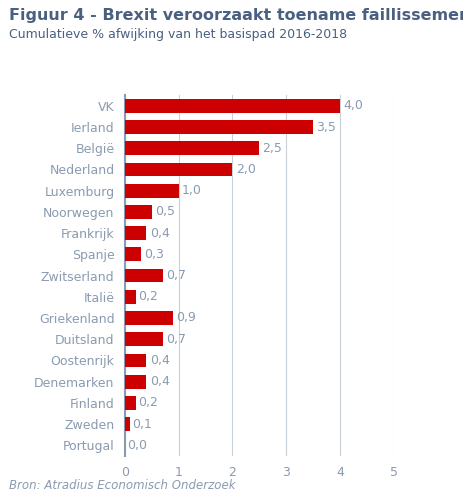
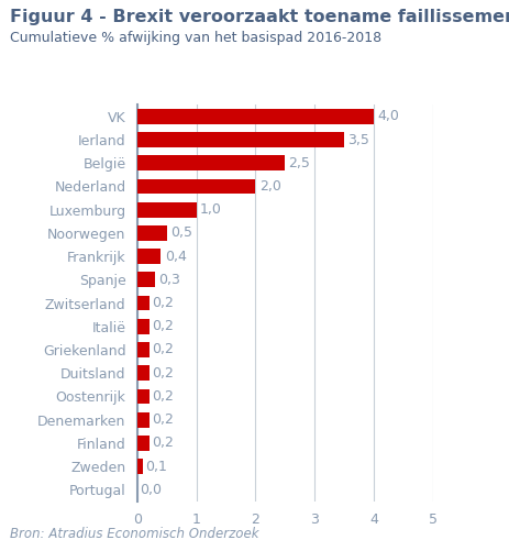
Zwitserland: 0,7 -> 0,2
Griekenland: 0,9 -> 0,2
Duitsland: 0,7 -> 0,2
Oostenrijk: 0,4 -> 0,2
Denemarken: 0,4 -> 0,2
